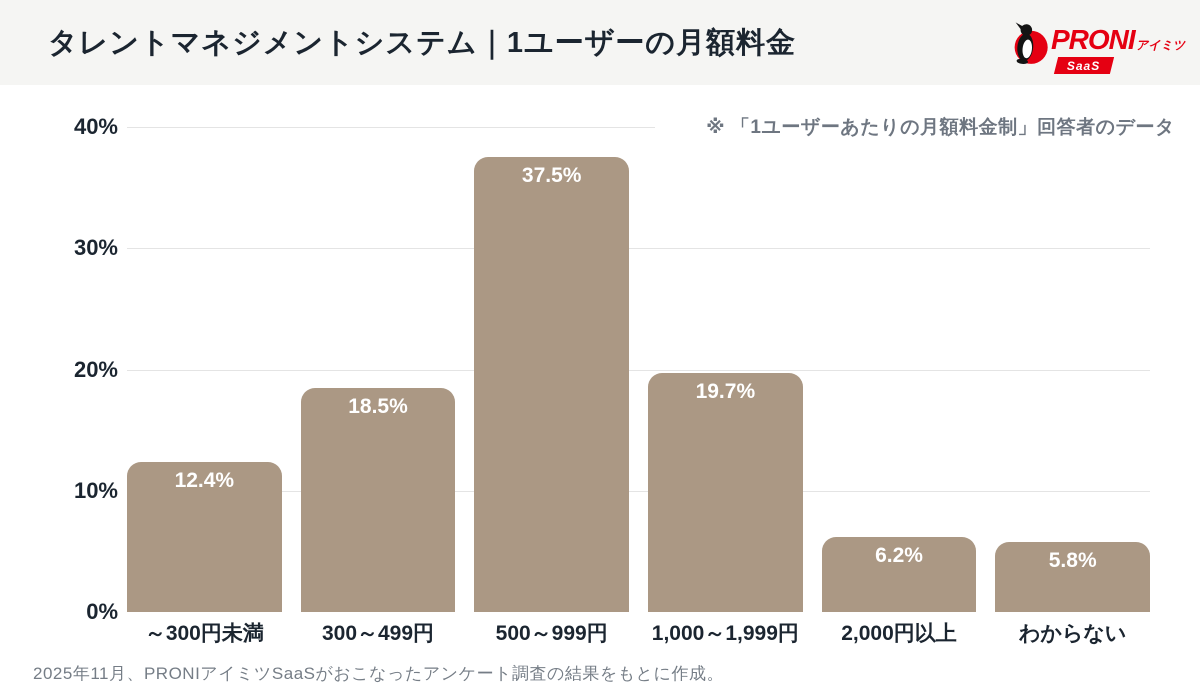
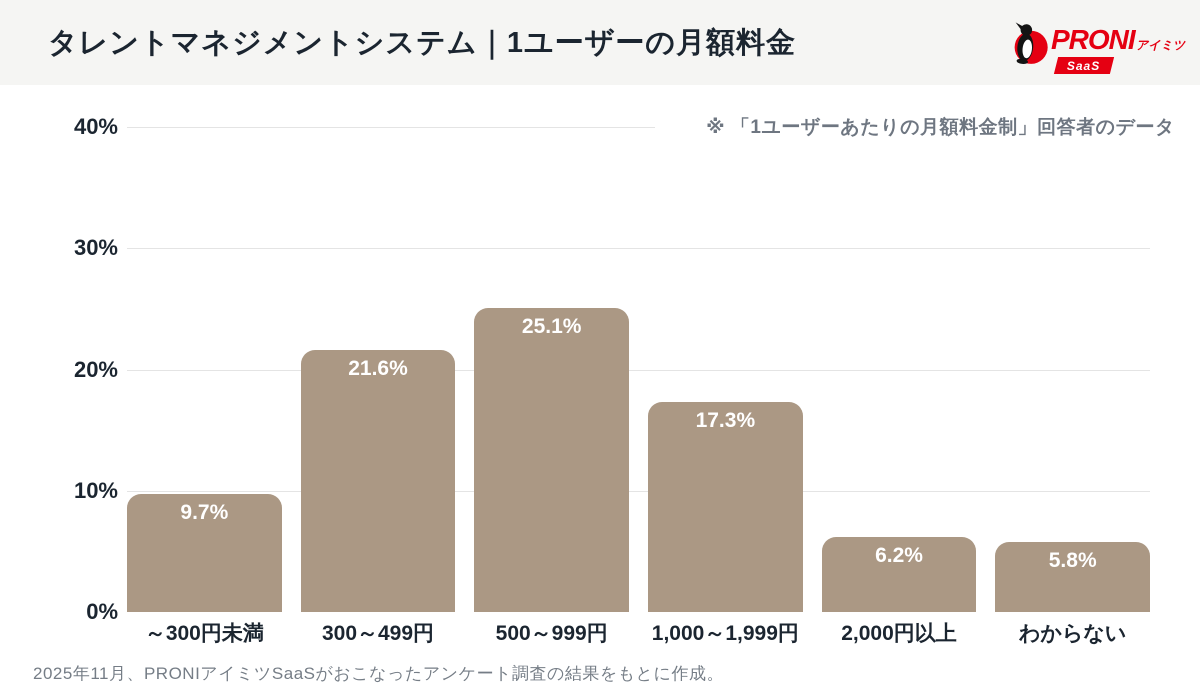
～300円未満: 12.4% -> 9.7%
300～499円: 18.5% -> 21.6%
500～999円: 37.5% -> 25.1%
1,000～1,999円: 19.7% -> 17.3%
